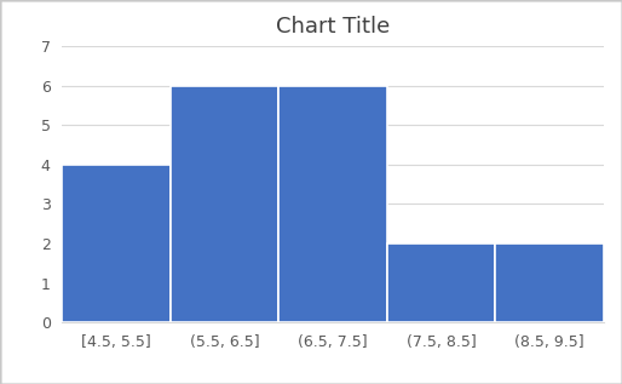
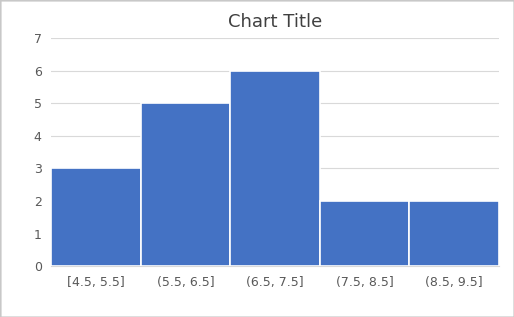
[4.5, 5.5]: 4 -> 3
(5.5, 6.5]: 6 -> 5
